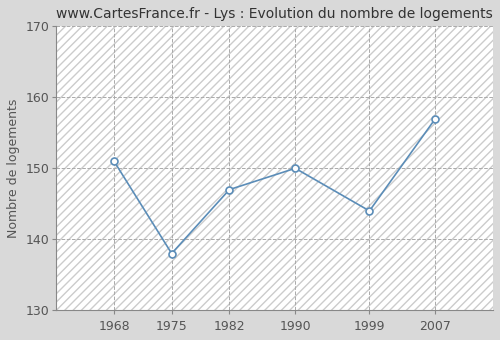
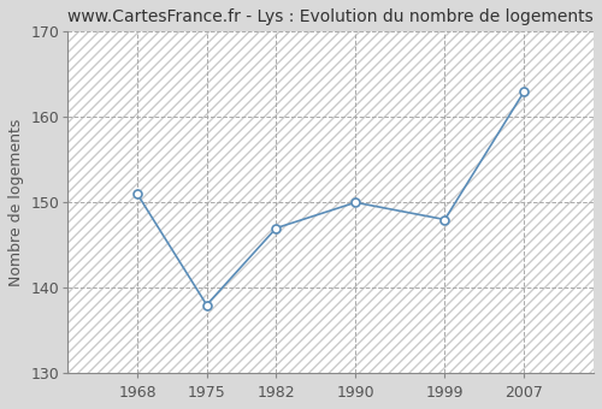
1999: 144 -> 148
2007: 157 -> 163
